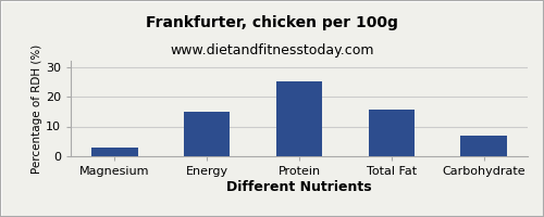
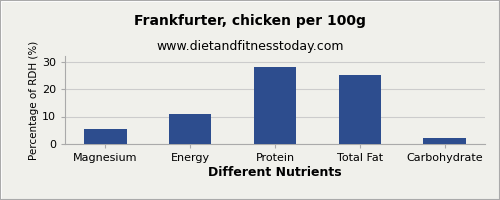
Magnesium: 3.0 -> 5.5
Energy: 15.0 -> 11.0
Protein: 25.0 -> 28.0
Total Fat: 15.5 -> 25.0
Carbohydrate: 7.0 -> 2.3
